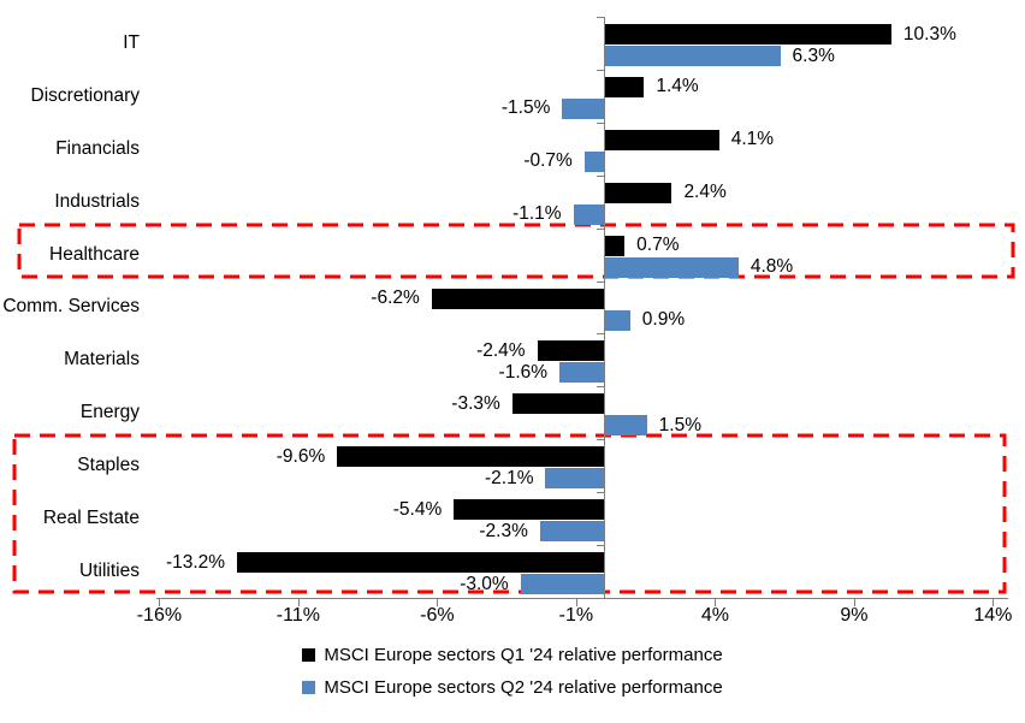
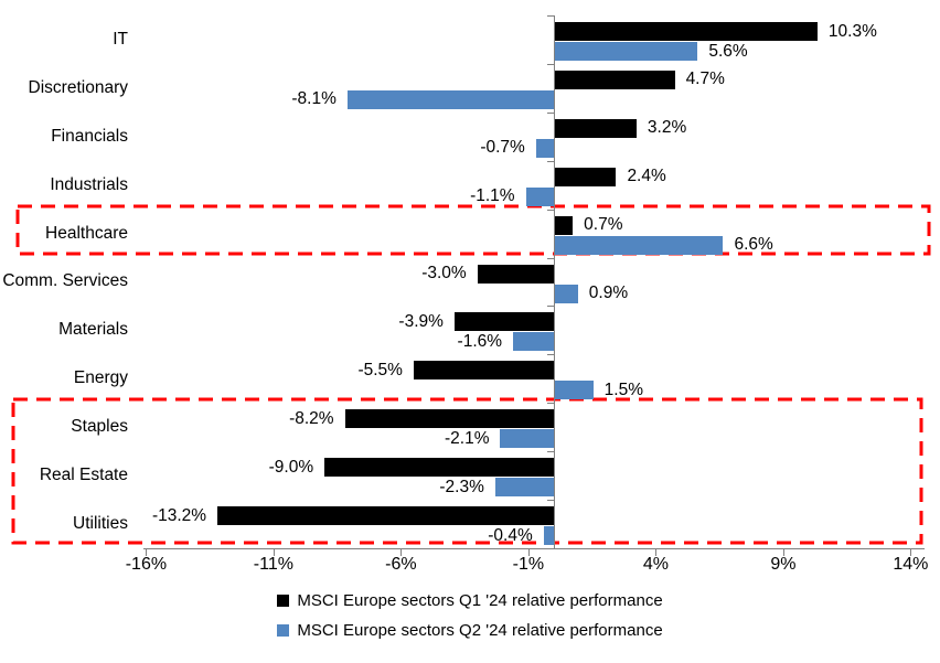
MSCI Europe sectors Q2 '24 relative performance/IT: 6.3% -> 5.6%
MSCI Europe sectors Q1 '24 relative performance/Discretionary: 1.4% -> 4.7%
MSCI Europe sectors Q2 '24 relative performance/Discretionary: -1.5% -> -8.1%
MSCI Europe sectors Q1 '24 relative performance/Financials: 4.1% -> 3.2%
MSCI Europe sectors Q2 '24 relative performance/Healthcare: 4.8% -> 6.6%
MSCI Europe sectors Q1 '24 relative performance/Comm. Services: -6.2% -> -3.0%
MSCI Europe sectors Q1 '24 relative performance/Materials: -2.4% -> -3.9%
MSCI Europe sectors Q1 '24 relative performance/Energy: -3.3% -> -5.5%
MSCI Europe sectors Q1 '24 relative performance/Staples: -9.6% -> -8.2%
MSCI Europe sectors Q1 '24 relative performance/Real Estate: -5.4% -> -9.0%
MSCI Europe sectors Q2 '24 relative performance/Utilities: -3.0% -> -0.4%
